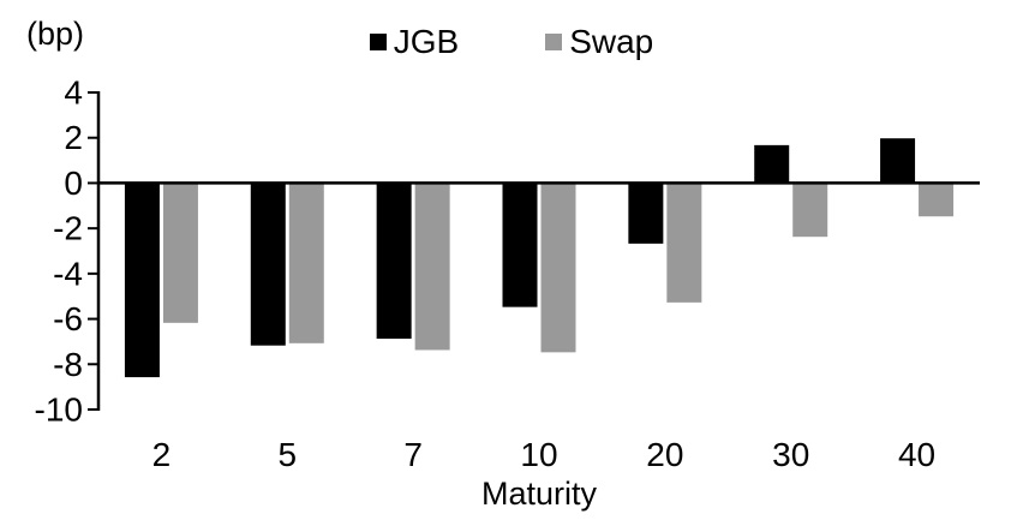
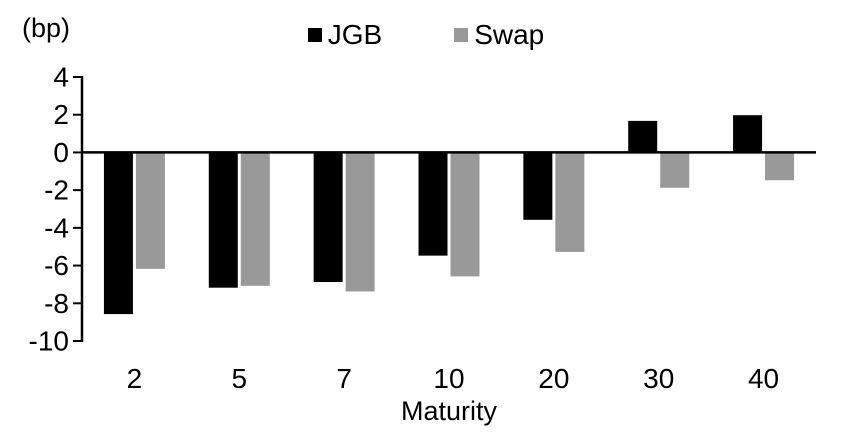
Swap/10: -7.5 -> -6.6
JGB/20: -2.7 -> -3.6
Swap/30: -2.4 -> -1.9
